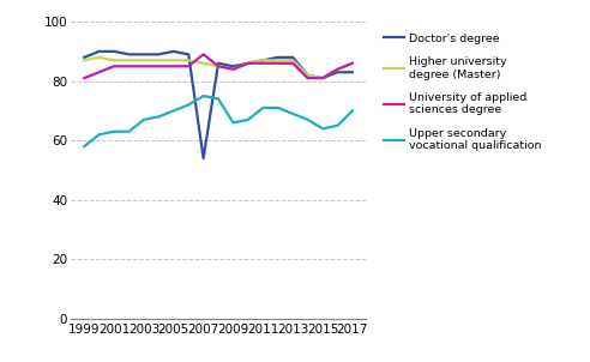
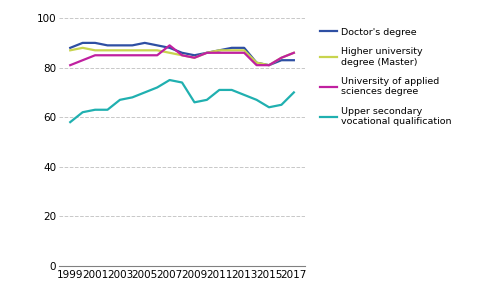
Doctor's degree/2007: 54 -> 88
